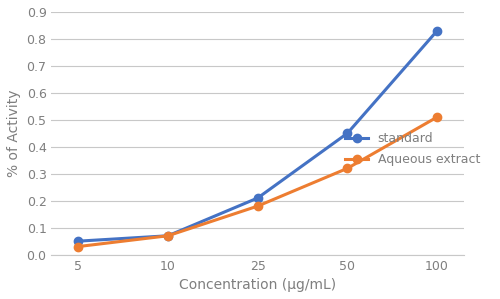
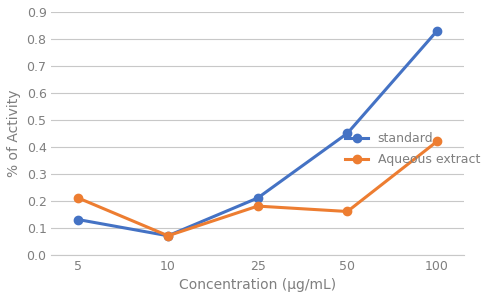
standard/5: 0.05 -> 0.13
Aqueous extract/5: 0.03 -> 0.21
Aqueous extract/50: 0.32 -> 0.16
Aqueous extract/100: 0.51 -> 0.42
